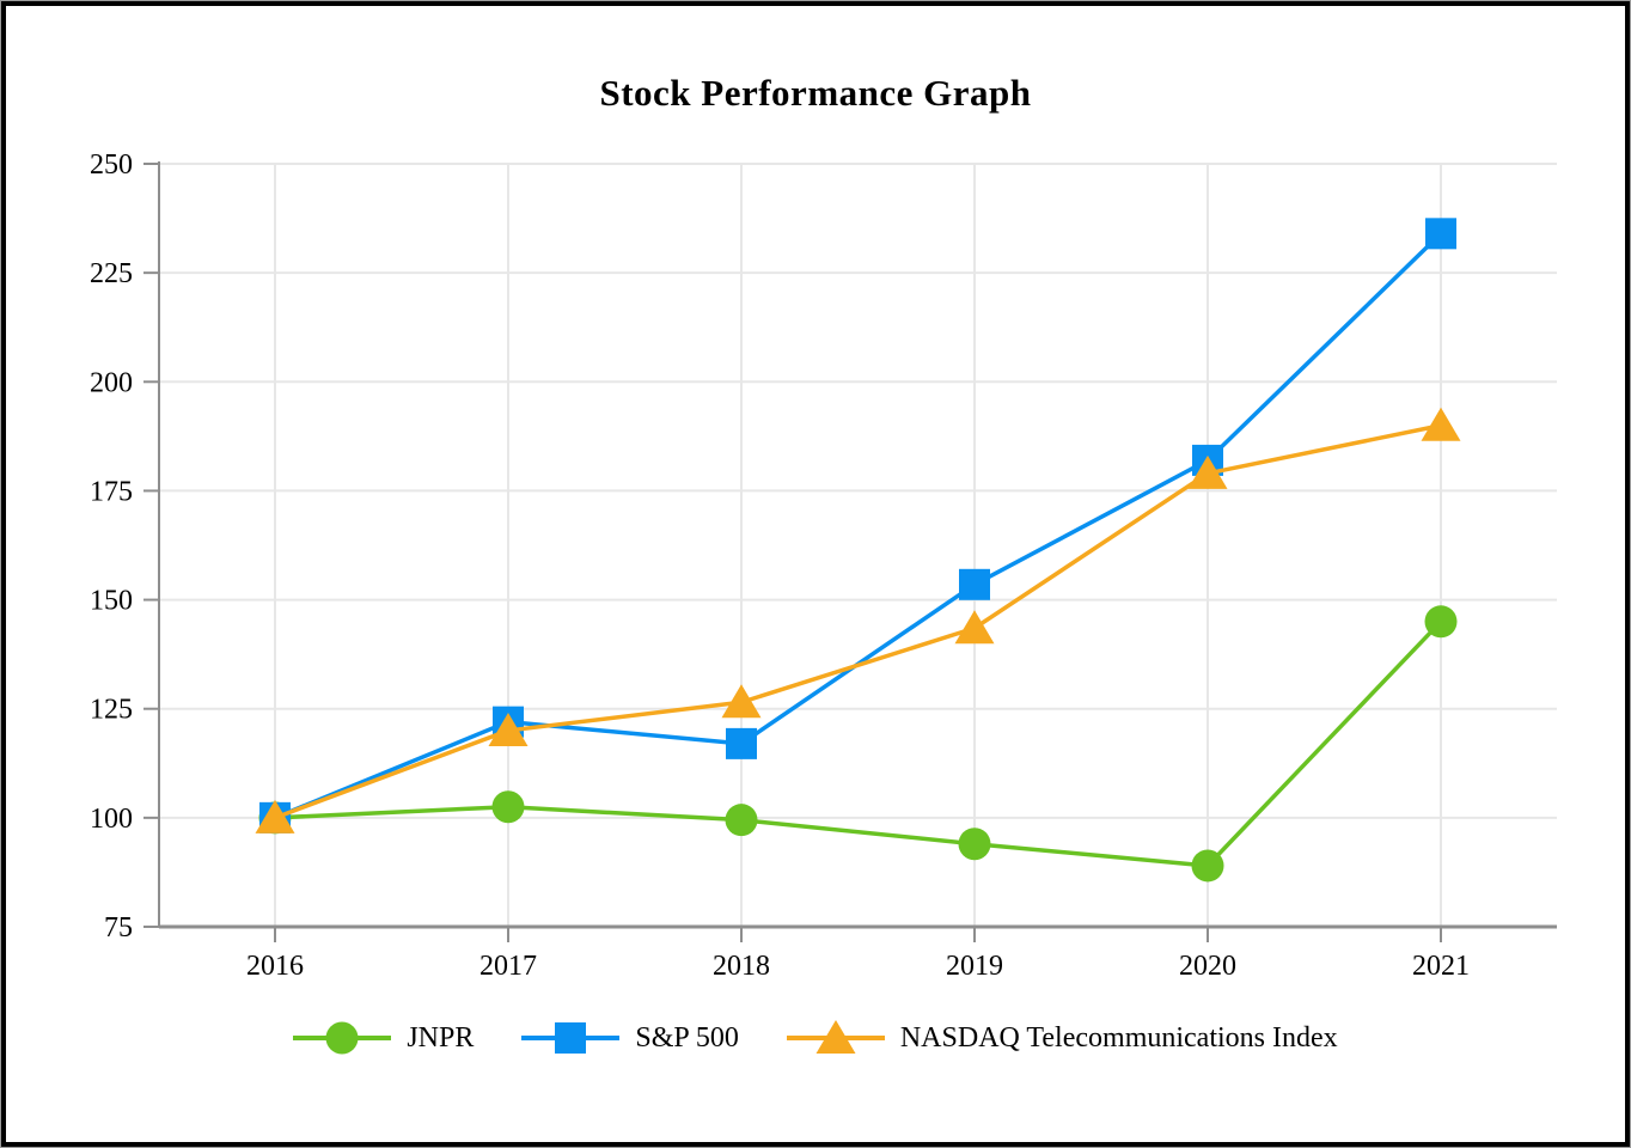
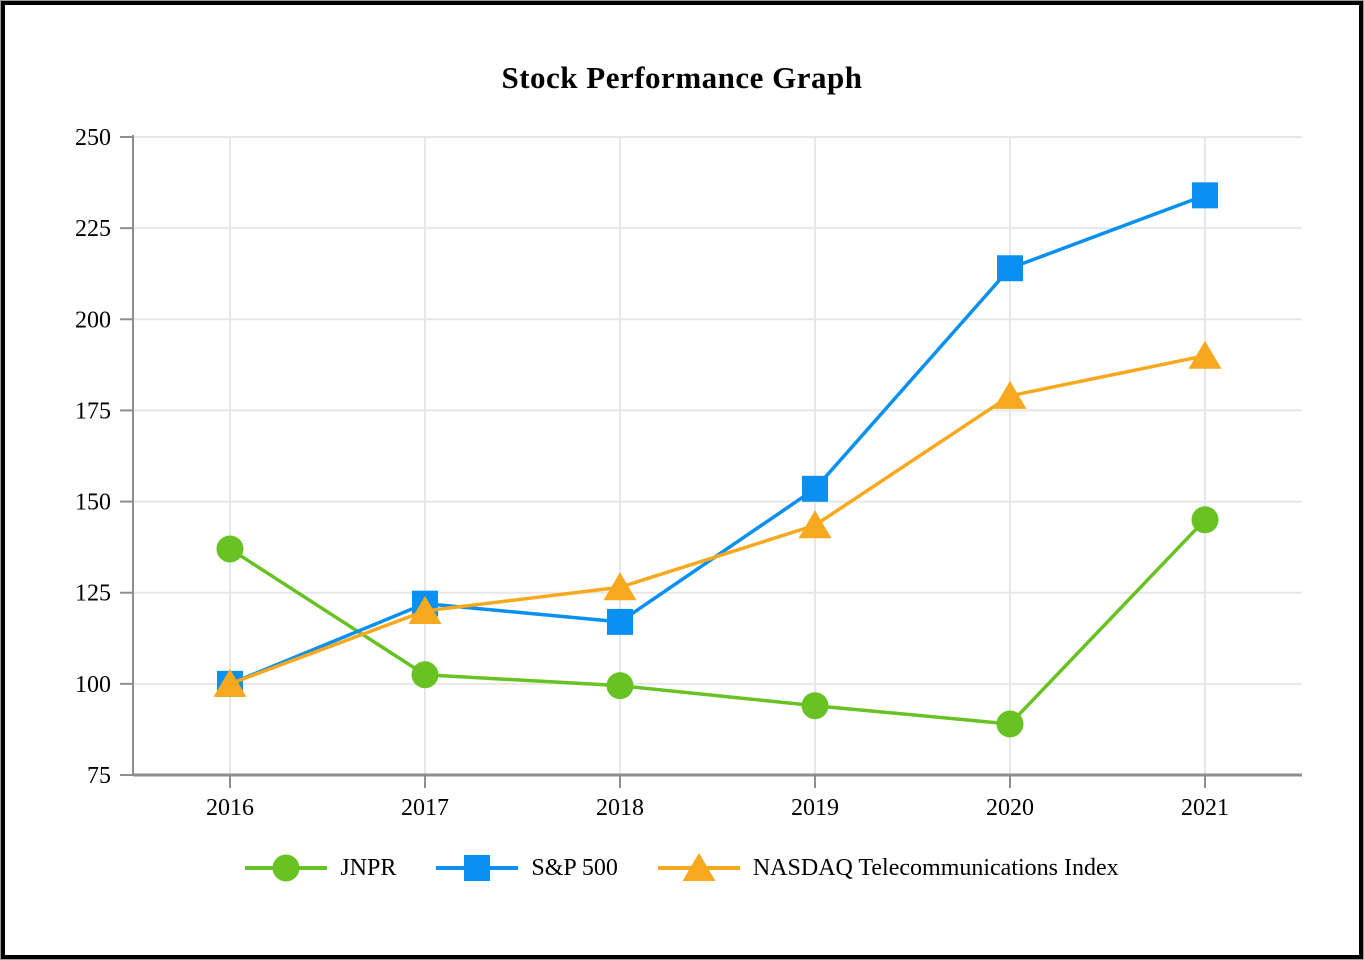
JNPR/2016: 100 -> 137
S&P 500/2020: 182 -> 214
